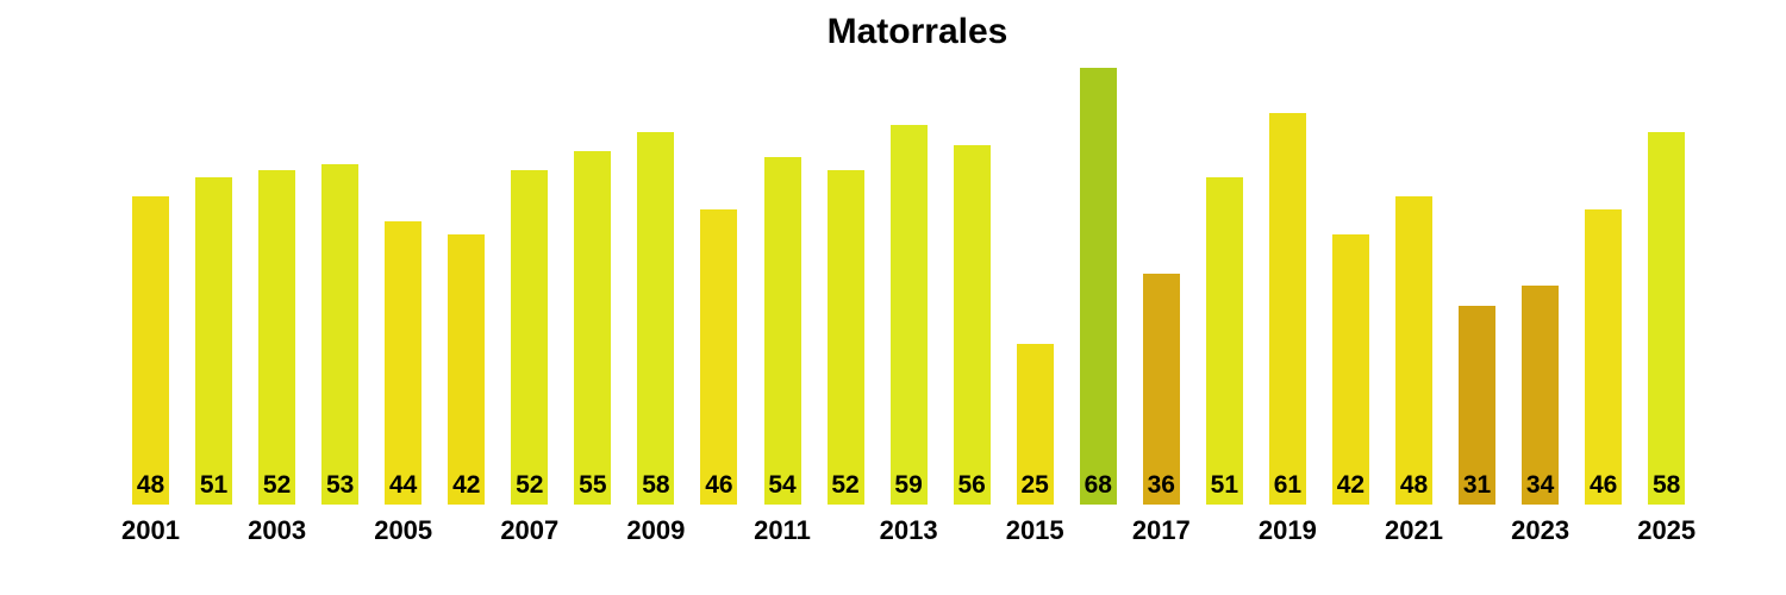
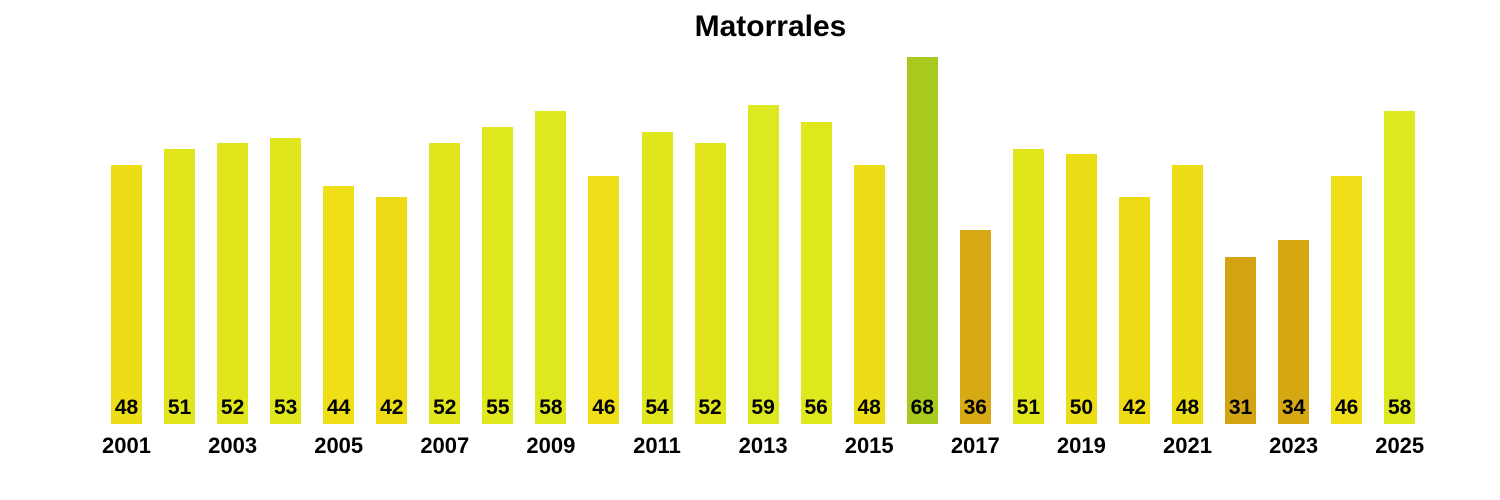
2015: 25 -> 48
2019: 61 -> 50
